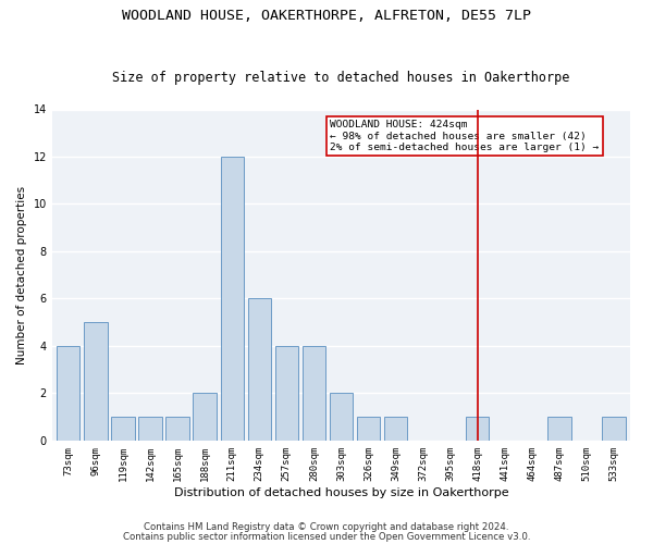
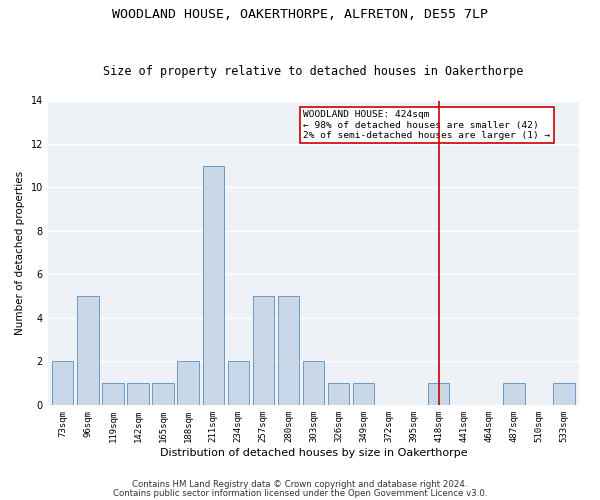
73sqm: 4 -> 2
211sqm: 12 -> 11
234sqm: 6 -> 2
257sqm: 4 -> 5
280sqm: 4 -> 5
